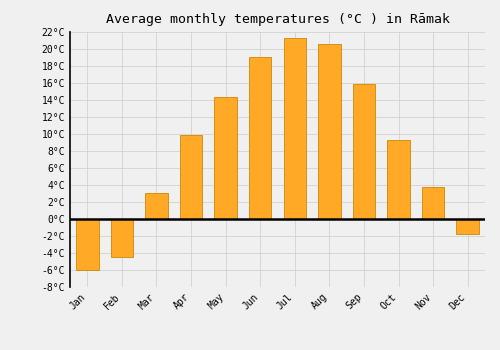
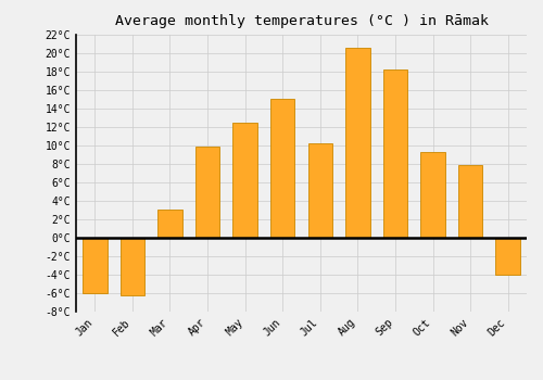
Feb: -4.5°C -> -6.2°C
May: 14.3°C -> 12.4°C
Jun: 19.0°C -> 15.0°C
Jul: 21.2°C -> 10.2°C
Sep: 15.8°C -> 18.2°C
Nov: 3.7°C -> 7.8°C
Dec: -1.8°C -> -4.0°C
